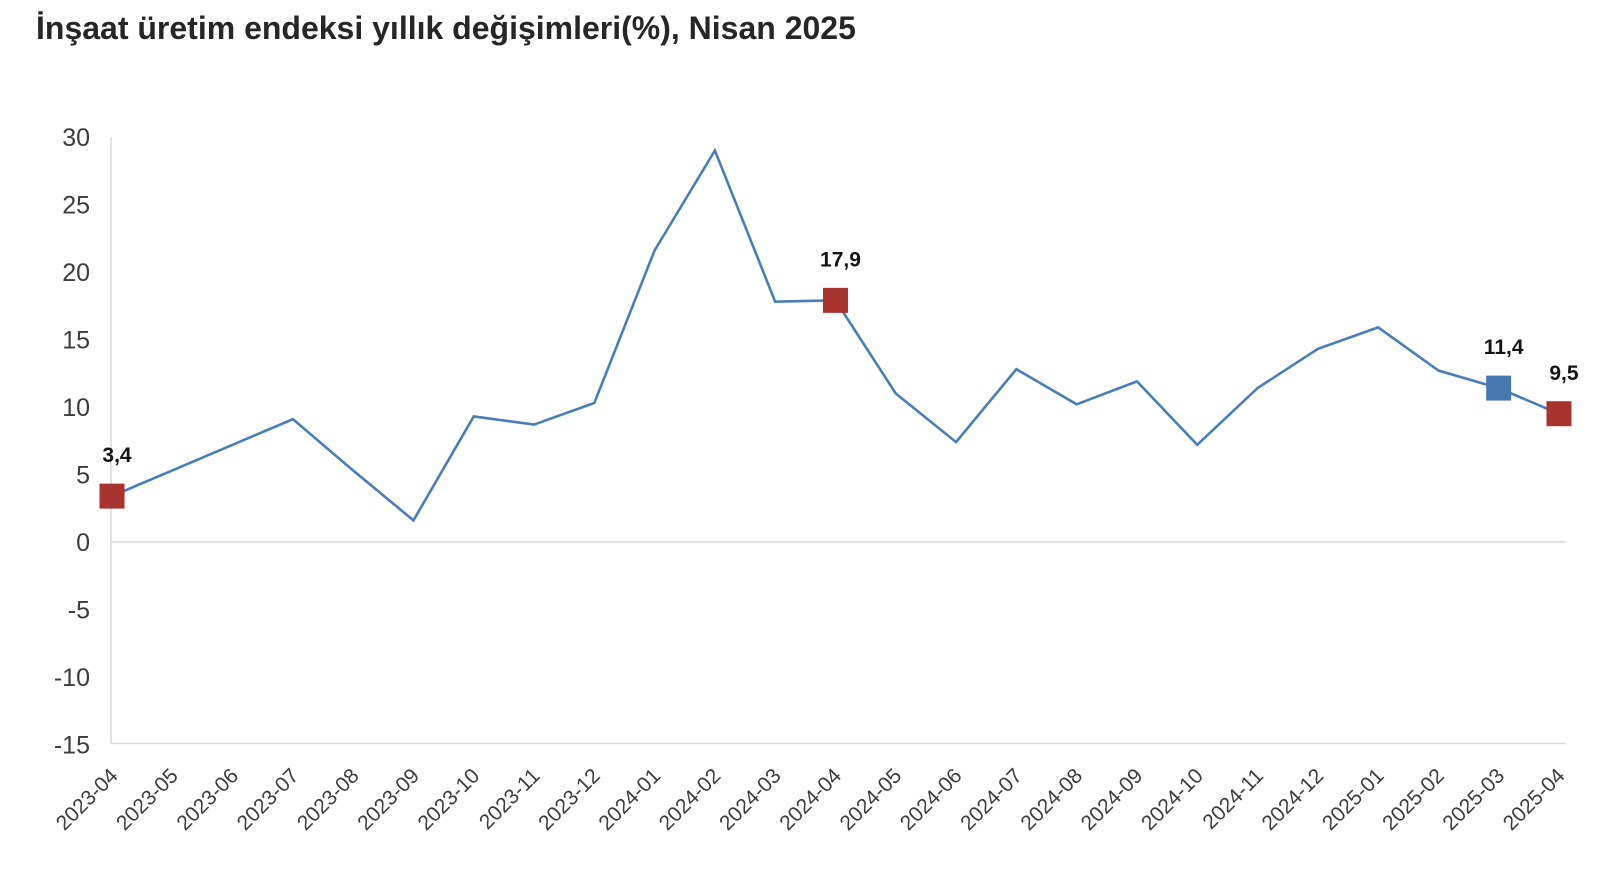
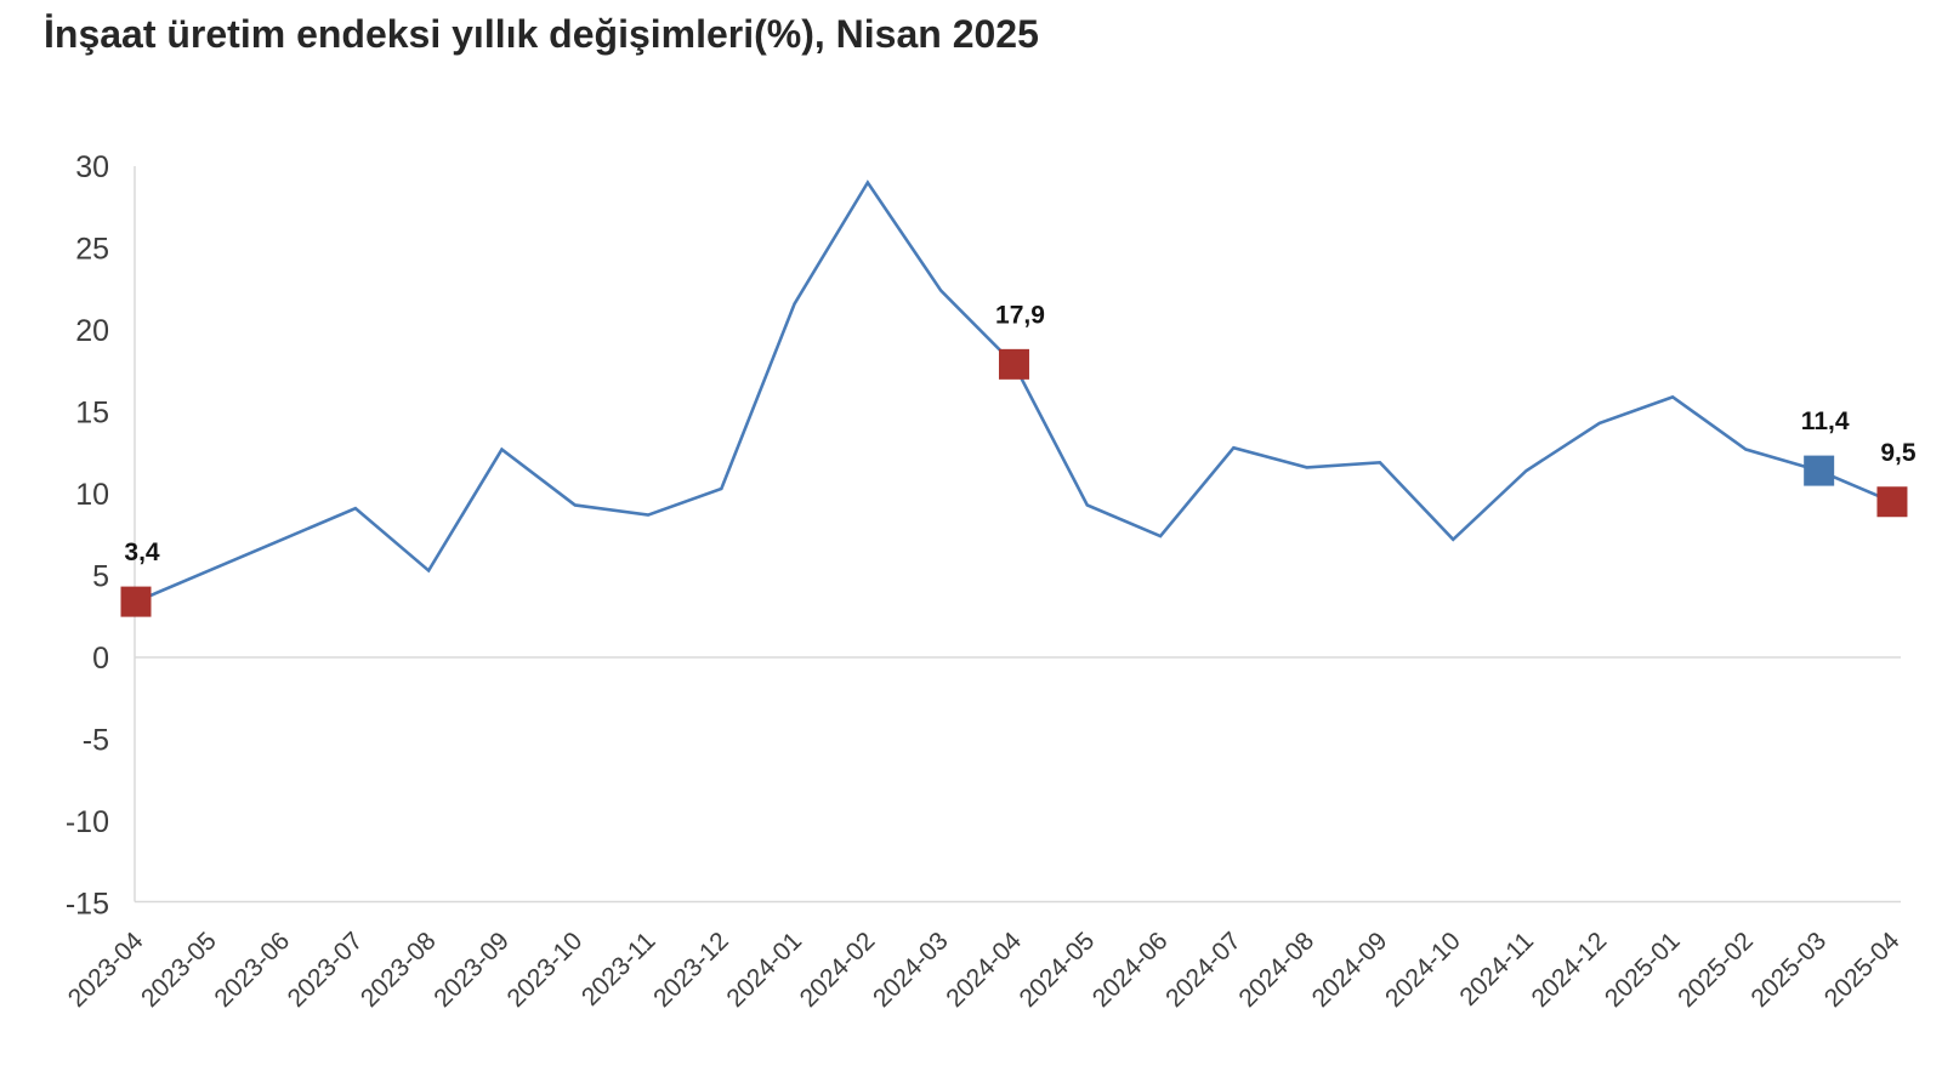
2023-09: 1.6 -> 12.7
2024-03: 17.8 -> 22.4
2024-05: 11.0 -> 9.3
2024-08: 10.2 -> 11.6
